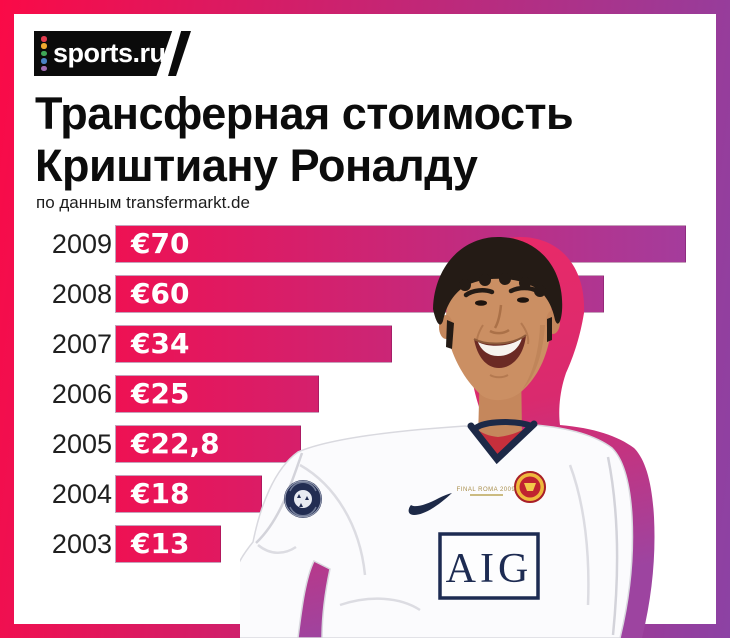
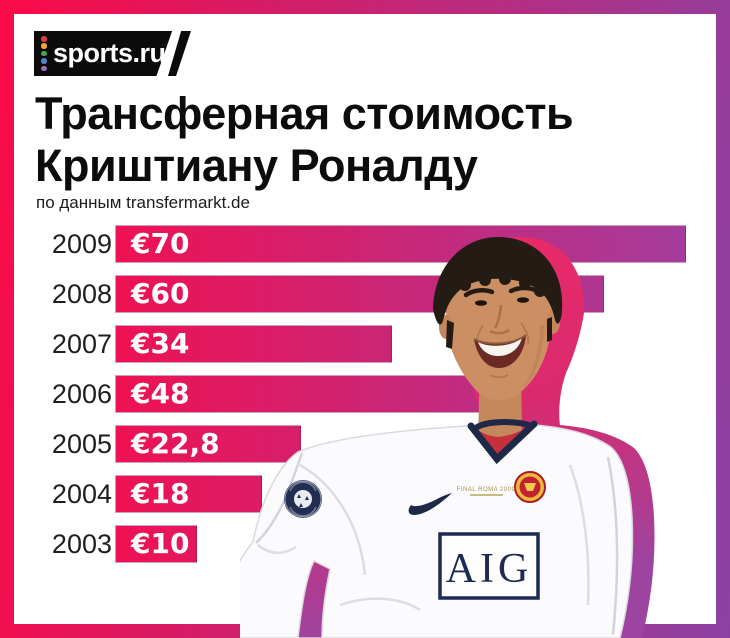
2006: €25 -> €48
2003: €13 -> €10
